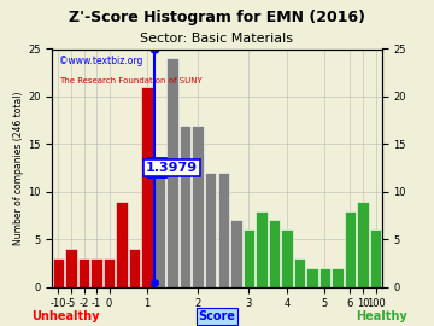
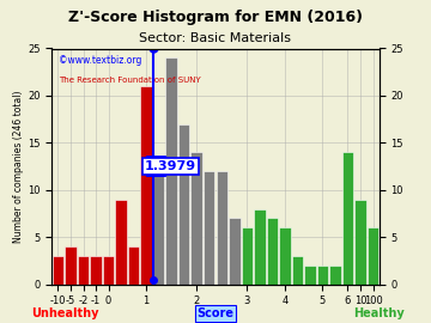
2: 17 -> 14
6: 8 -> 14
